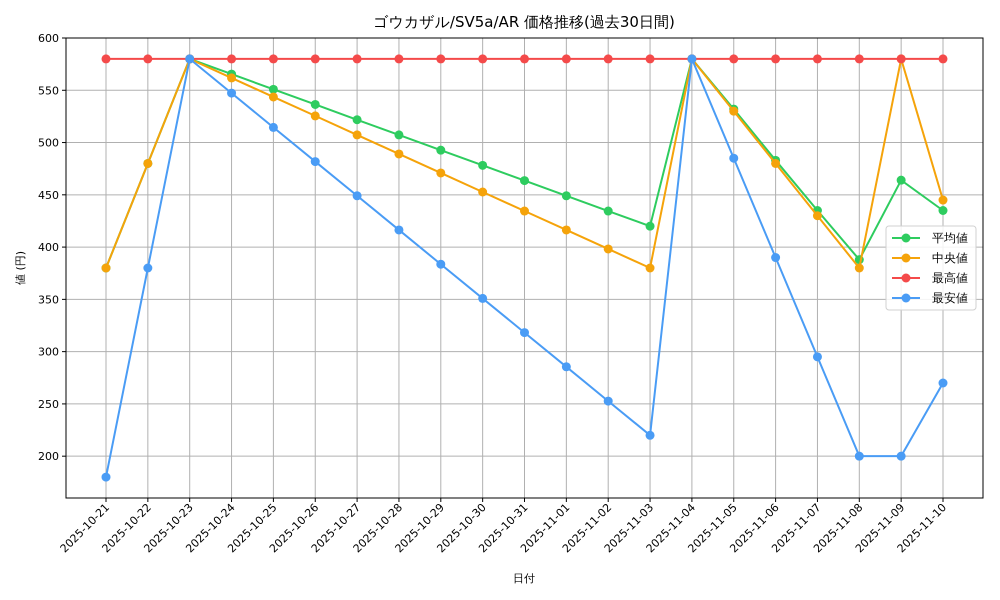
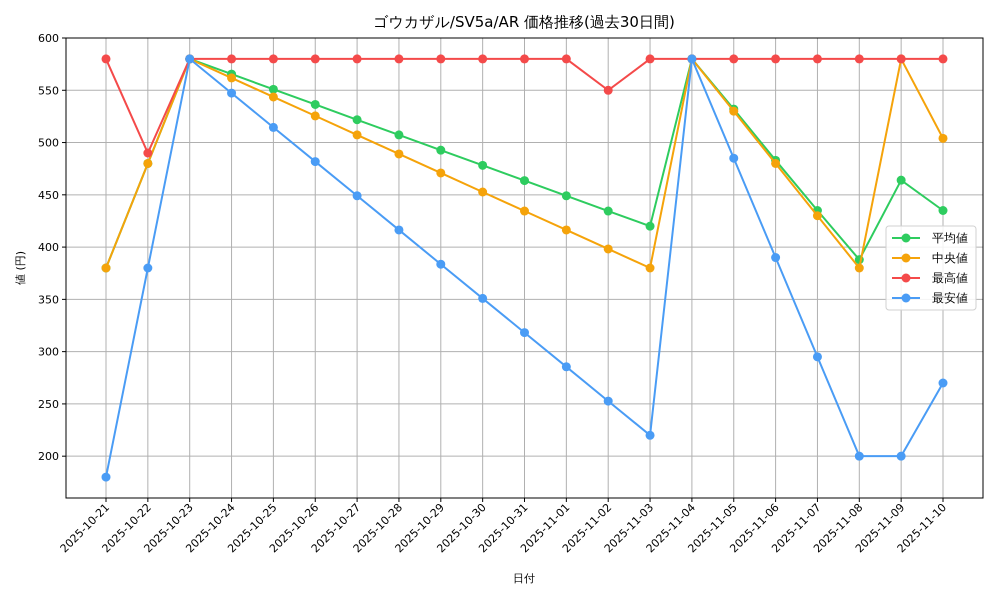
最高値/2025-10-22: 580 -> 490
最高値/2025-11-02: 580 -> 550
中央値/2025-11-10: 445 -> 504
